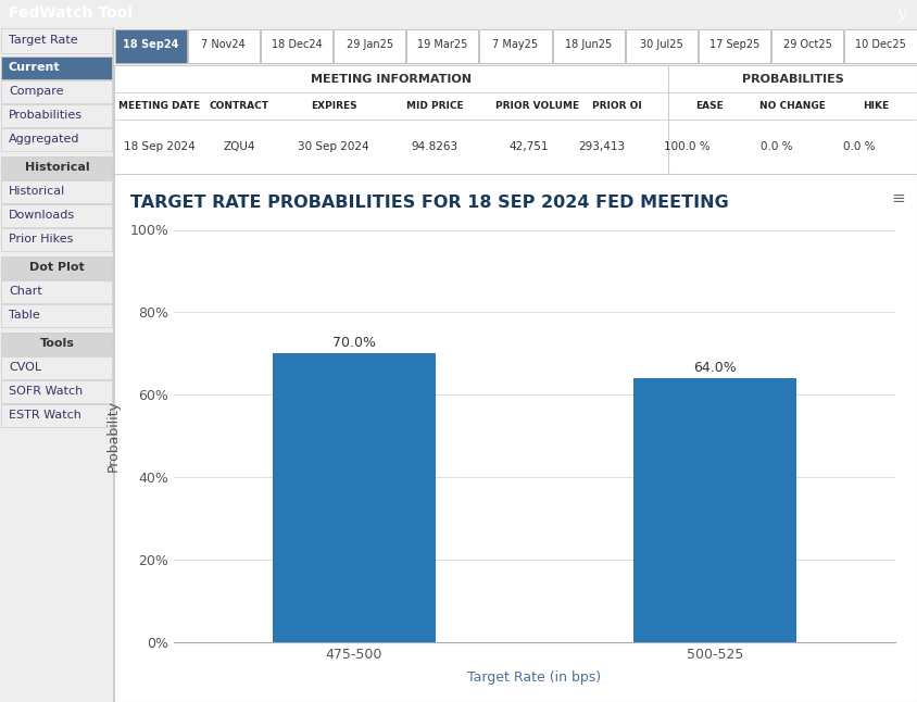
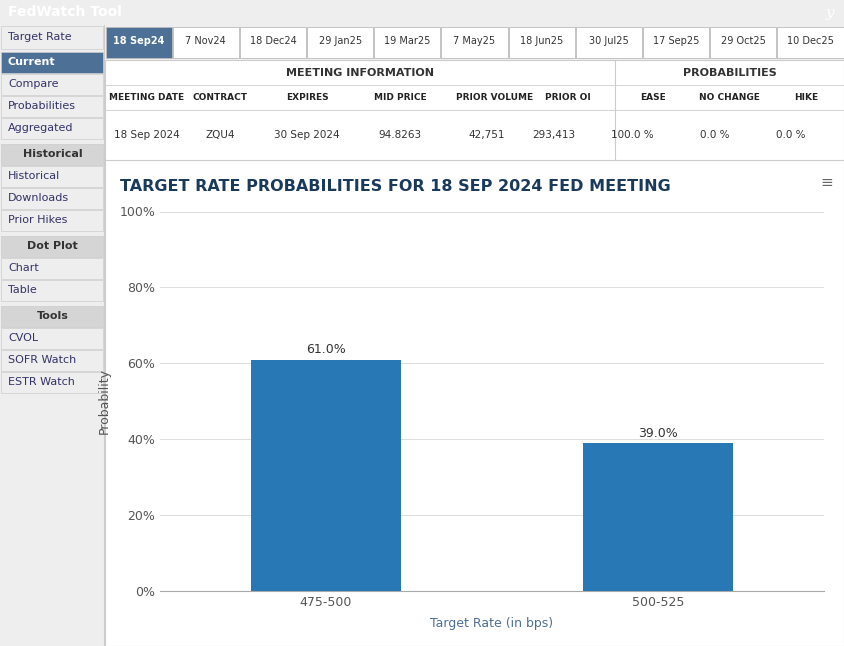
475-500: 70.0% -> 61.0%
500-525: 64.0% -> 39.0%
